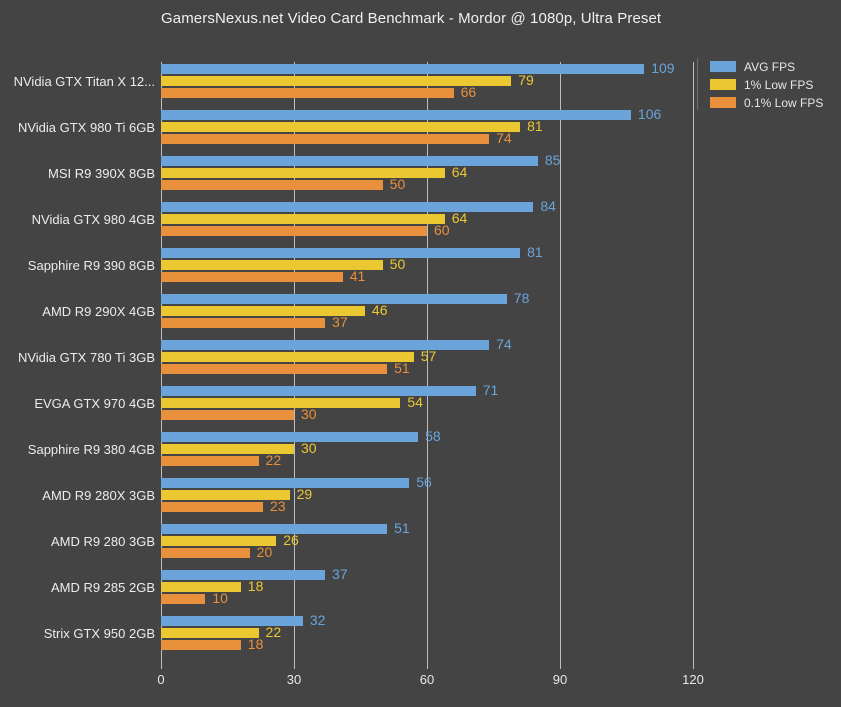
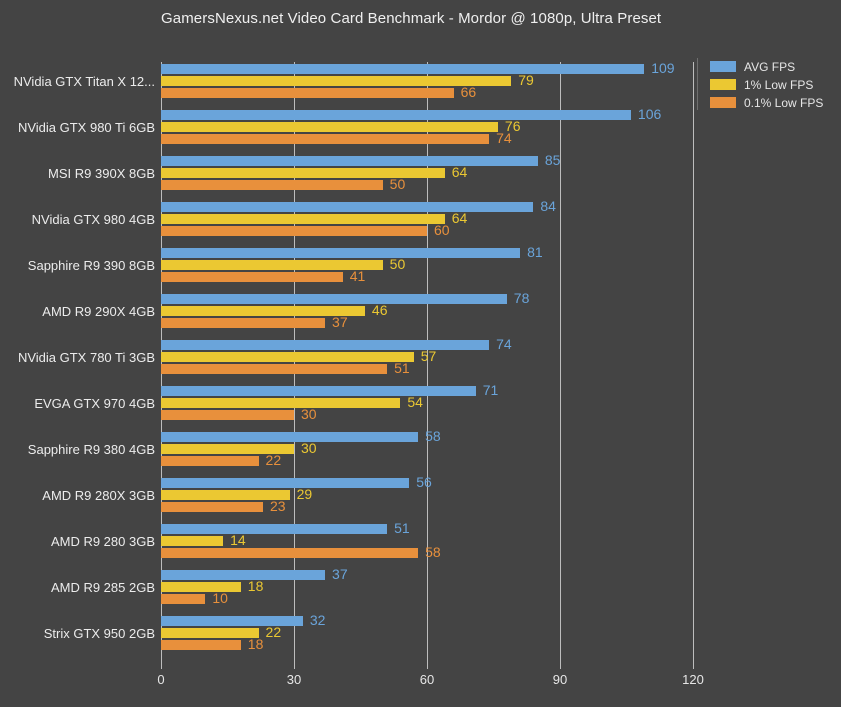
1% Low FPS/NVidia GTX 980 Ti 6GB: 81 -> 76
1% Low FPS/AMD R9 280 3GB: 26 -> 14
0.1% Low FPS/AMD R9 280 3GB: 20 -> 58
